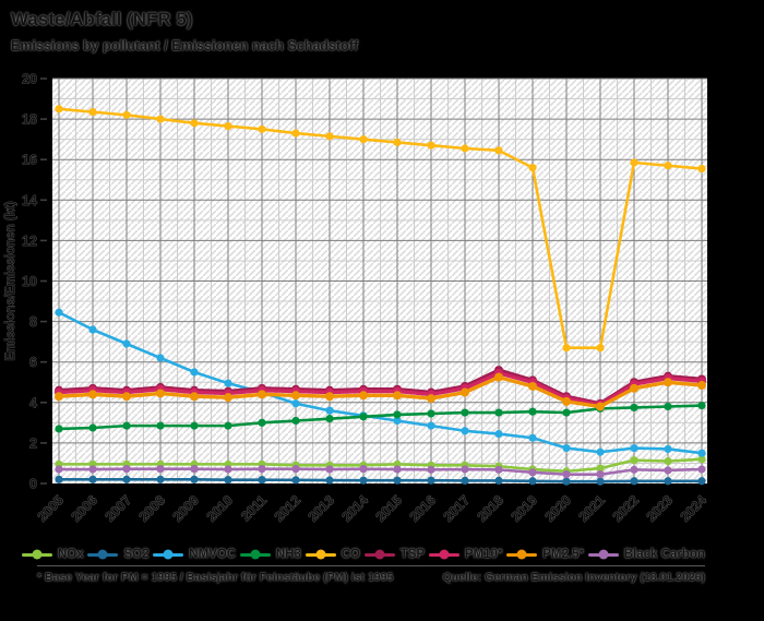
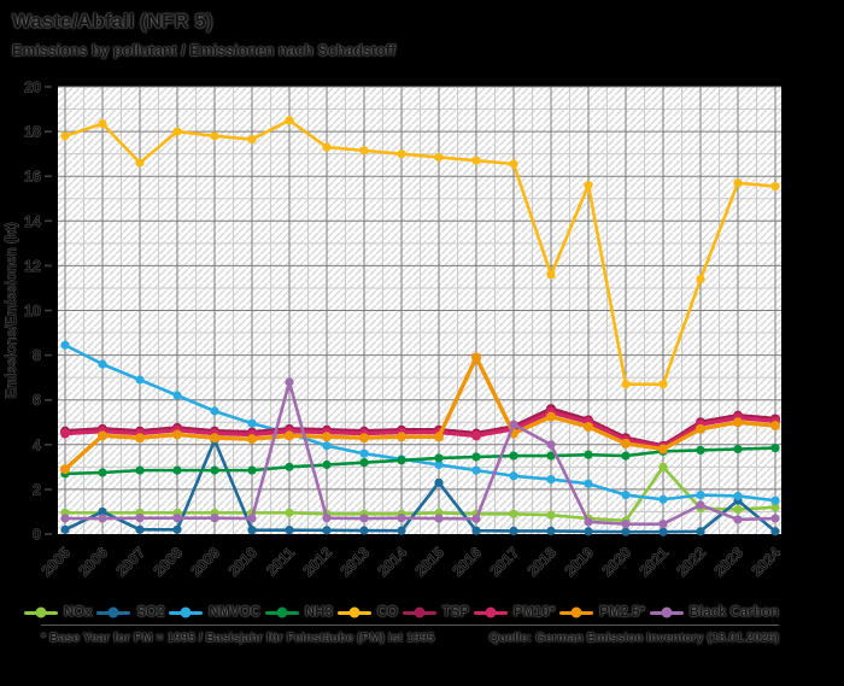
CO/2005: 18.5 -> 17.8
PM2.5*/2005: 4.3 -> 2.9
SO2/2006: 0.2 -> 1.0
CO/2007: 18.2 -> 16.6
SO2/2009: 0.2 -> 4.2
CO/2011: 17.5 -> 18.5
Black Carbon/2011: 0.7 -> 6.8
SO2/2015: 0.1 -> 2.3
PM2.5*/2016: 4.2 -> 7.9
Black Carbon/2017: 0.7 -> 4.9
CO/2018: 16.4 -> 11.6
Black Carbon/2018: 0.7 -> 4.0
NOx/2021: 0.8 -> 3.0
CO/2022: 15.8 -> 11.4
Black Carbon/2022: 0.7 -> 1.3
SO2/2023: 0.1 -> 1.5
